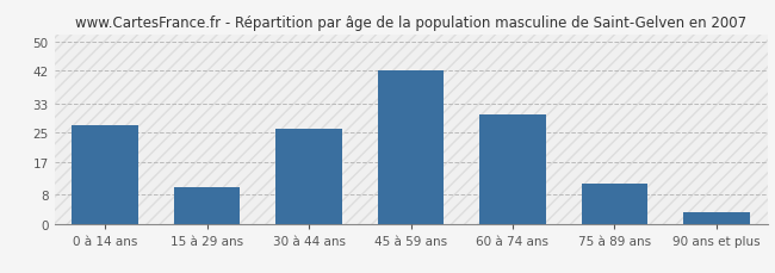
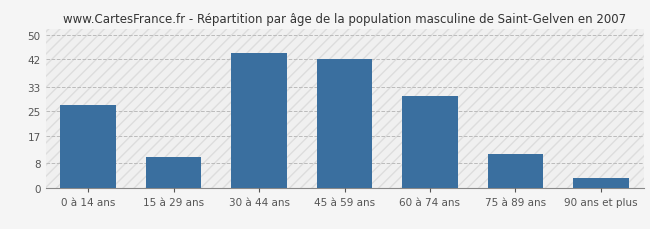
30 à 44 ans: 26 -> 44
